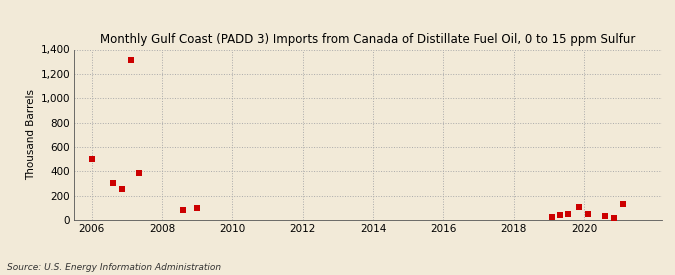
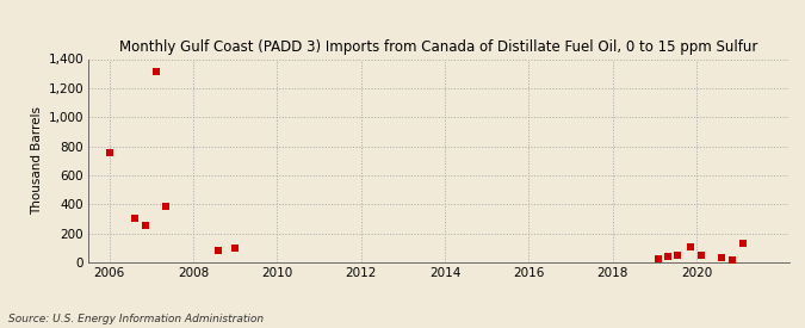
2006: 500 -> 760
